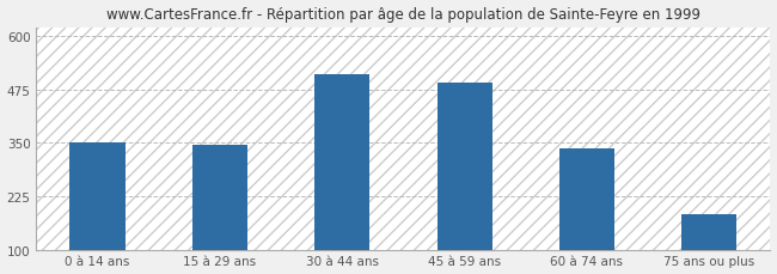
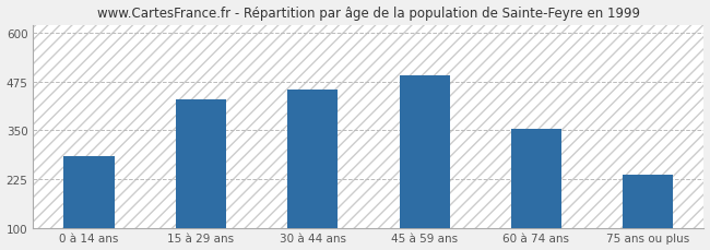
0 à 14 ans: 350 -> 285
15 à 29 ans: 345 -> 430
30 à 44 ans: 510 -> 455
60 à 74 ans: 338 -> 355
75 ans ou plus: 183 -> 235
